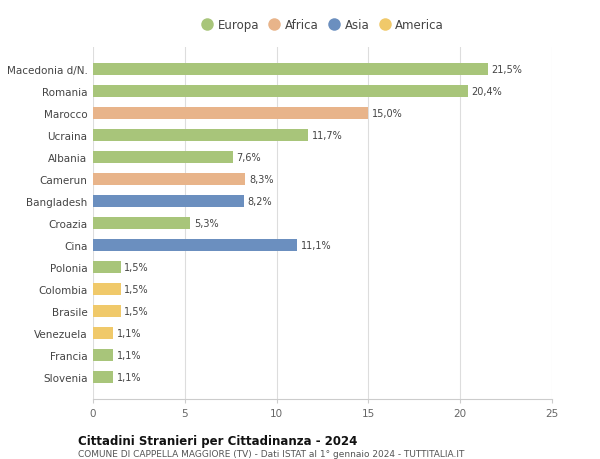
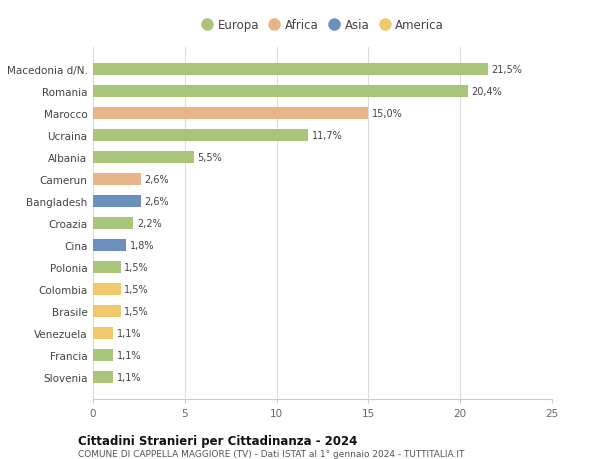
Albania: 7,6% -> 5,5%
Camerun: 8,3% -> 2,6%
Bangladesh: 8,2% -> 2,6%
Croazia: 5,3% -> 2,2%
Cina: 11,1% -> 1,8%
